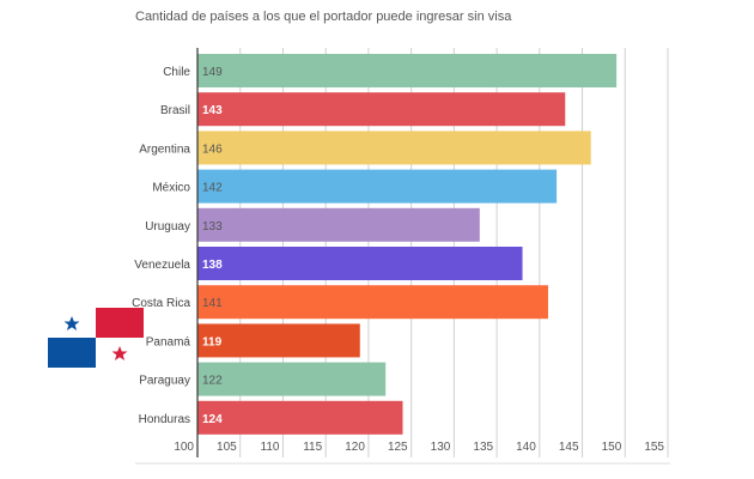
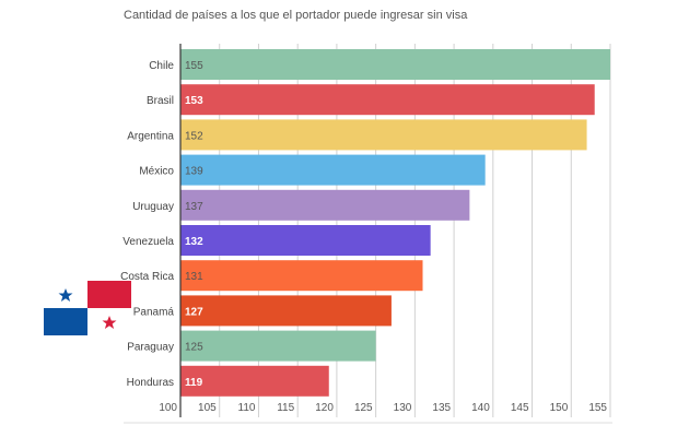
Chile: 149 -> 155
Brasil: 143 -> 153
Argentina: 146 -> 152
México: 142 -> 139
Uruguay: 133 -> 137
Venezuela: 138 -> 132
Costa Rica: 141 -> 131
Panamá: 119 -> 127
Paraguay: 122 -> 125
Honduras: 124 -> 119
